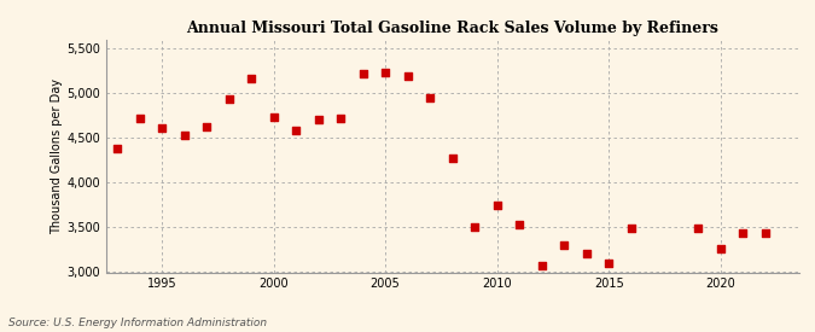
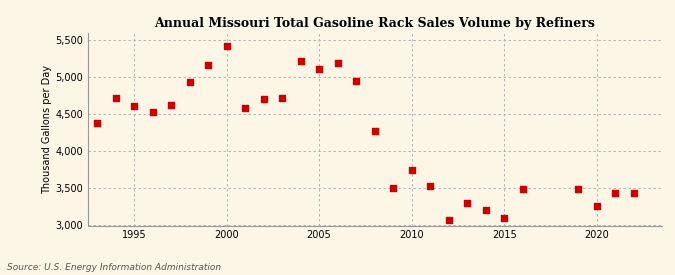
2000: 4,740 -> 5,430
2005: 5,240 -> 5,110
